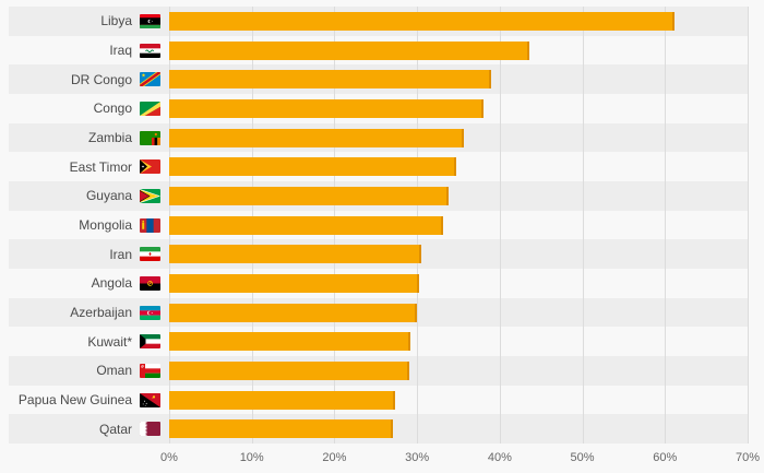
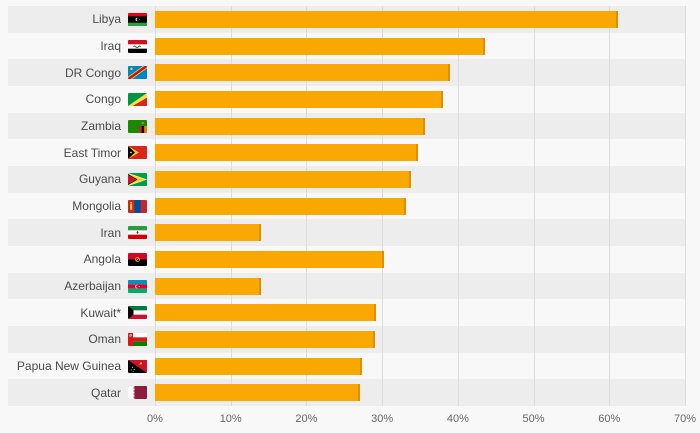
Iran: 30% -> 14%
Azerbaijan: 30% -> 14%
